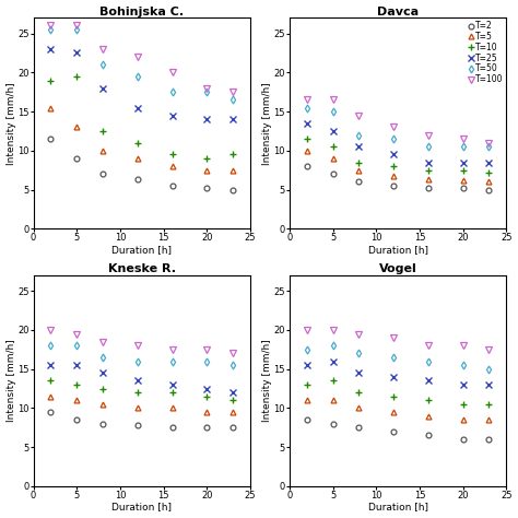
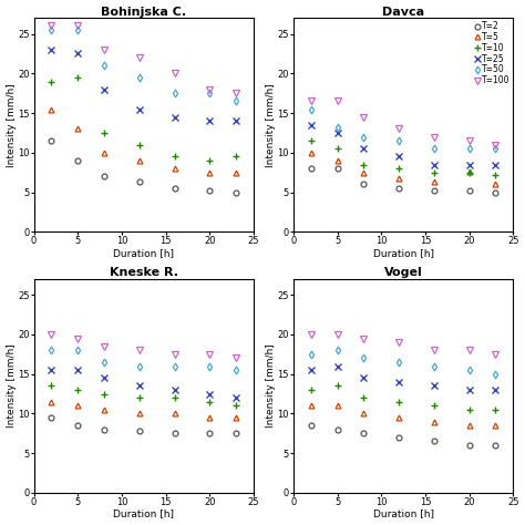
Davca/T=2/5: 7.0 -> 8.0
Davca/T=50/5: 15.0 -> 13.2
Davca/T=5/20: 6.2 -> 7.6
